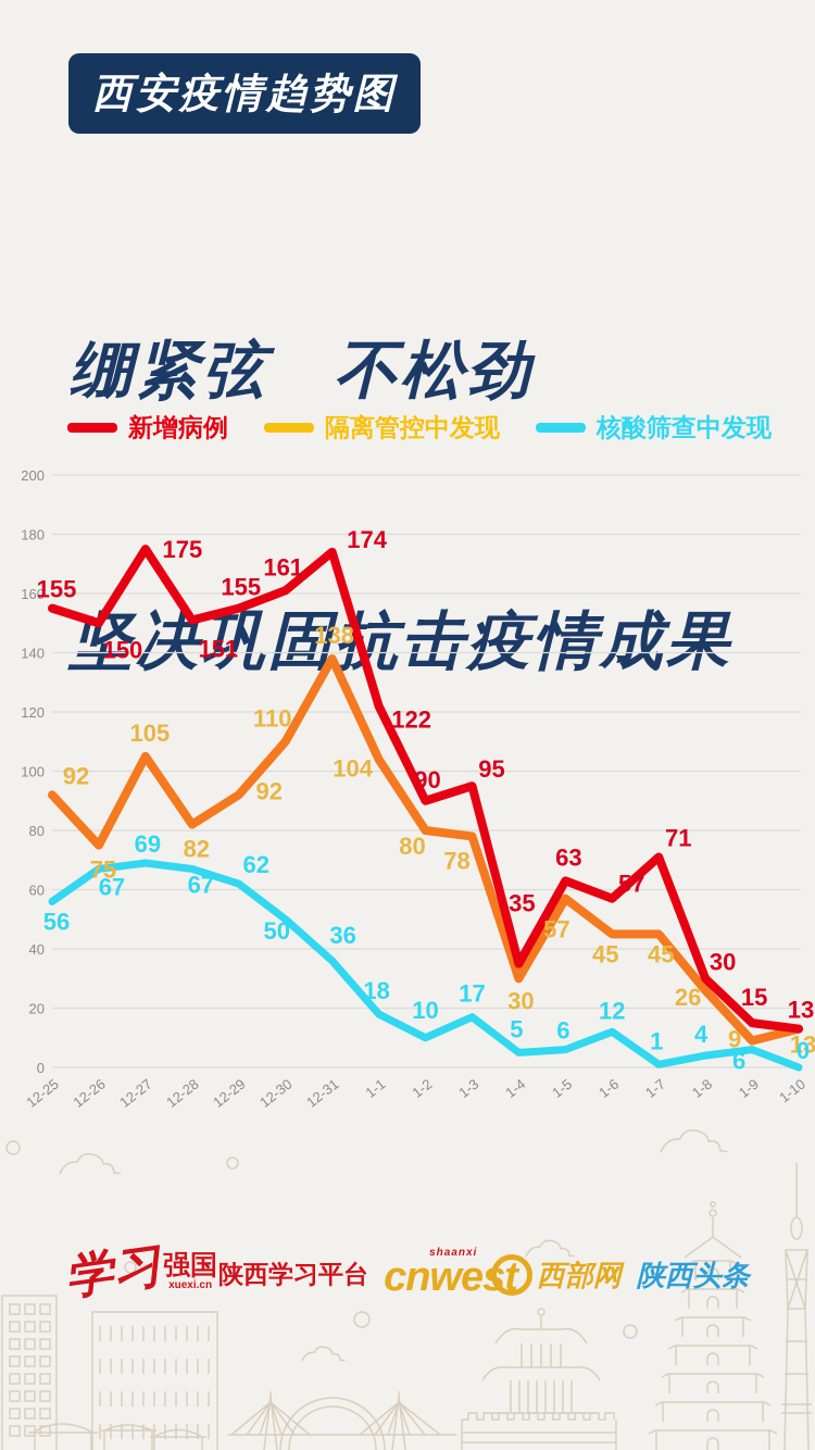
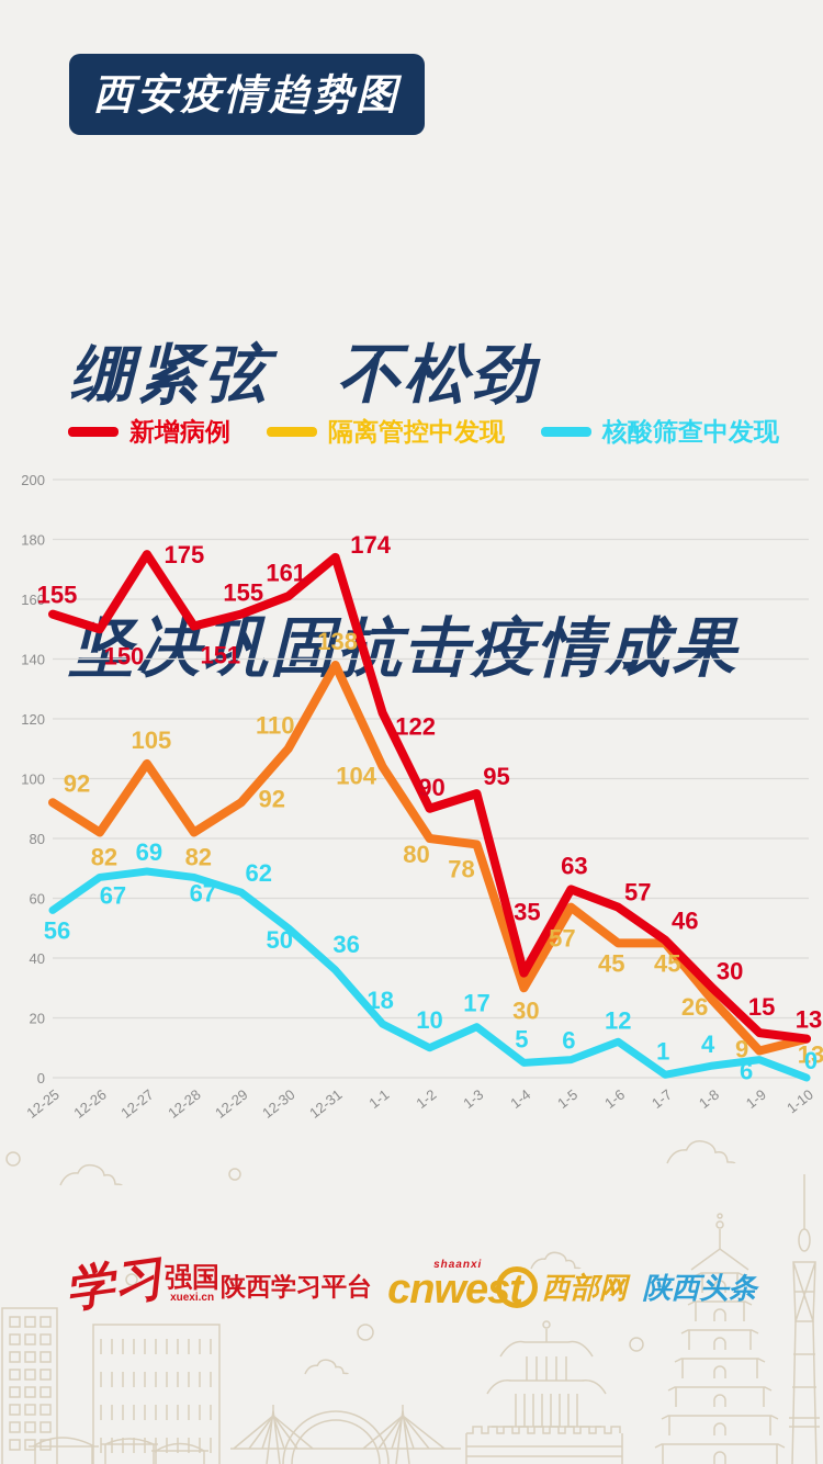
隔离管控中发现/12-26: 75 -> 82
新增病例/1-7: 71 -> 46
